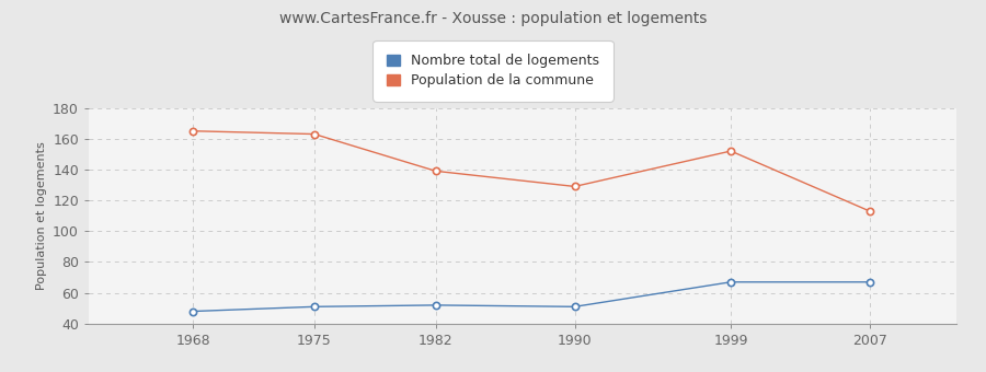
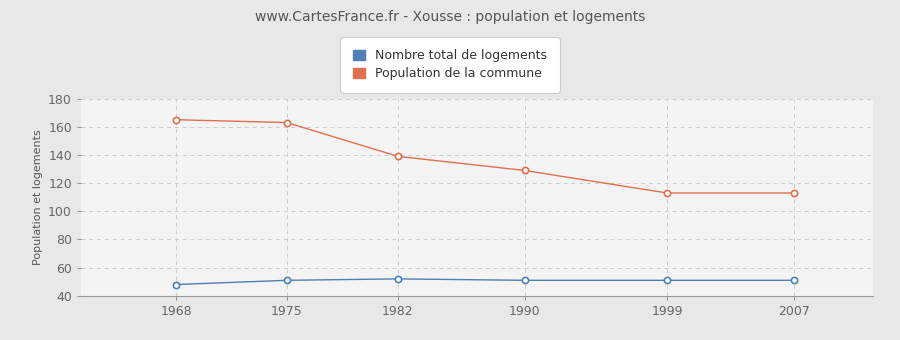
Nombre total de logements/1999: 67 -> 51
Population de la commune/1999: 152 -> 113
Nombre total de logements/2007: 67 -> 51
